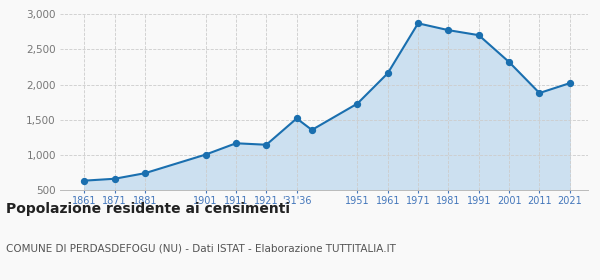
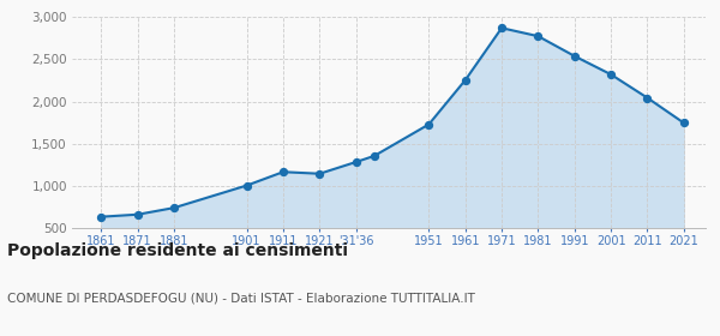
'31'36: 1,520 -> 1,280
1961: 2,160 -> 2,250
1991: 2,700 -> 2,540
2011: 1,880 -> 2,040
2021: 2,020 -> 1,750
